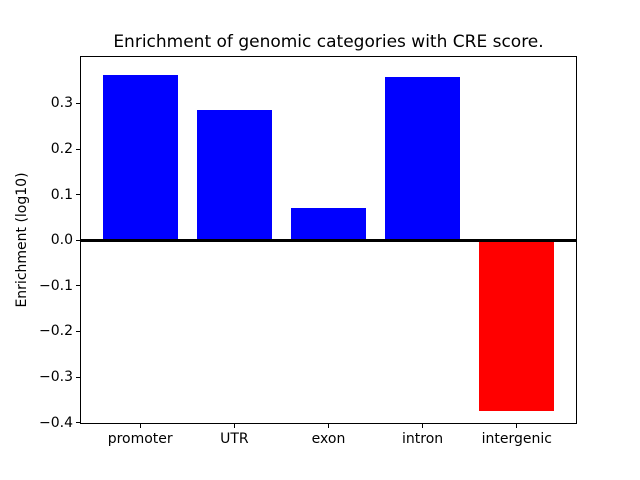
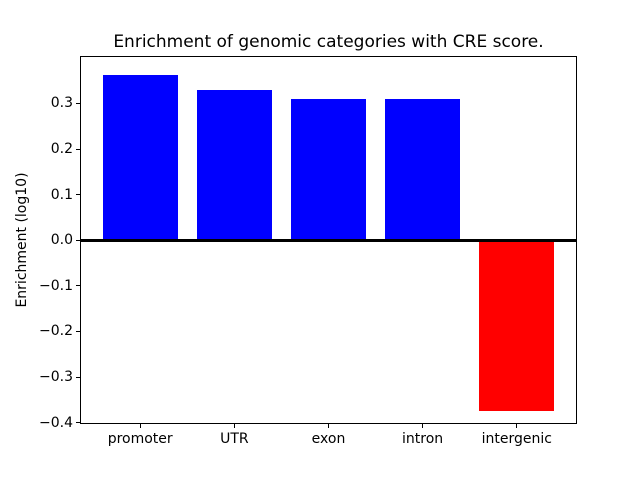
UTR: 0.28 -> 0.33
exon: 0.07 -> 0.31
intron: 0.36 -> 0.31
